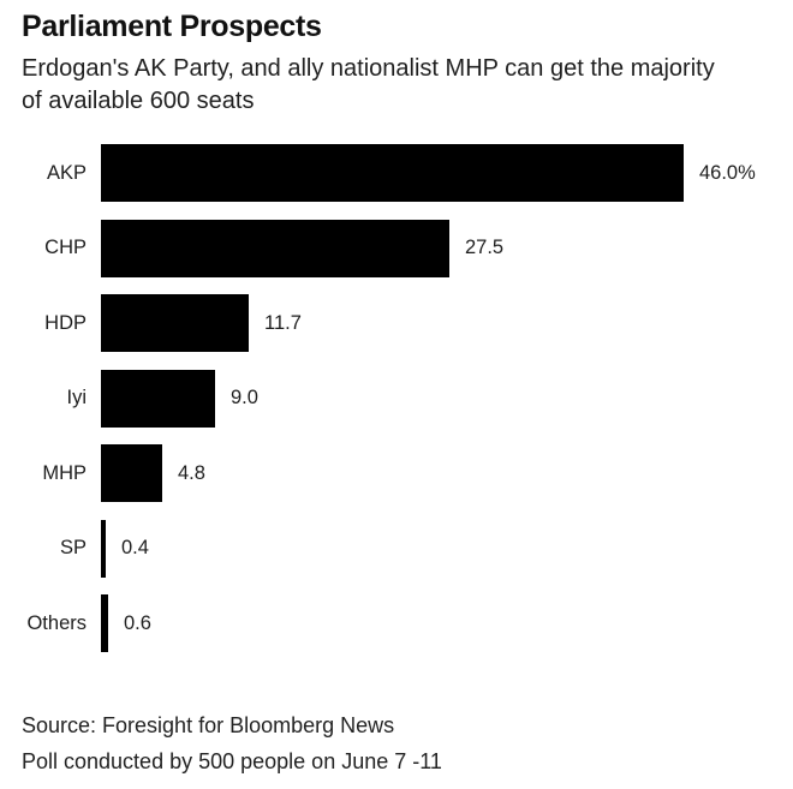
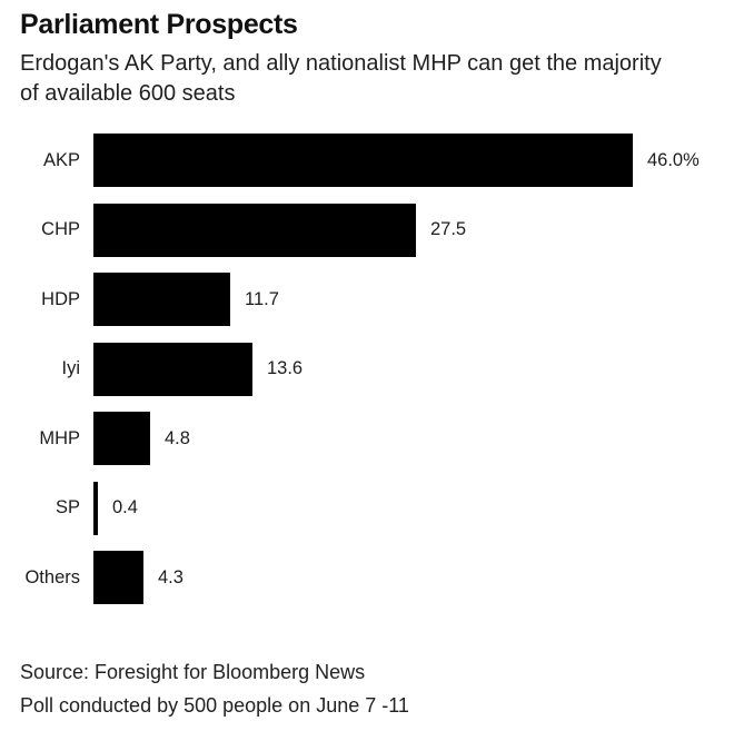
Iyi: 9.0 -> 13.6
Others: 0.6 -> 4.3
